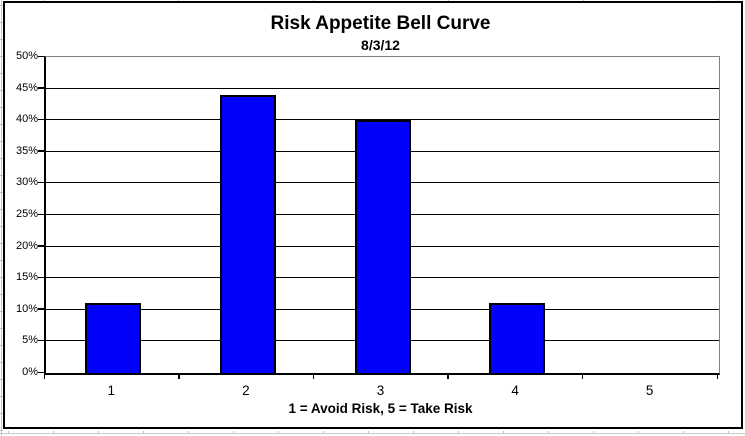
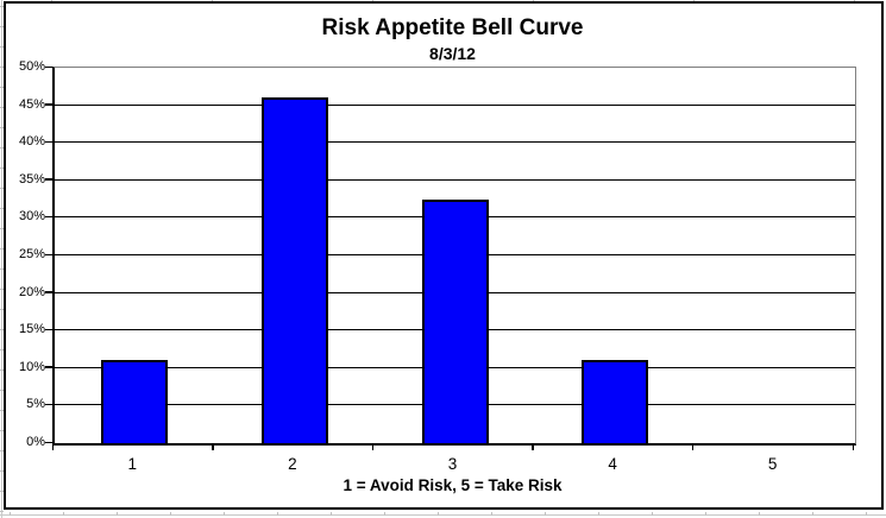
2: 44% -> 46%
3: 40% -> 32%
